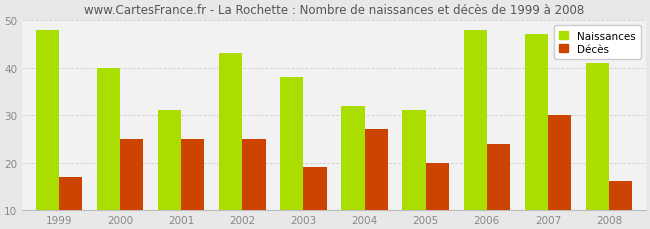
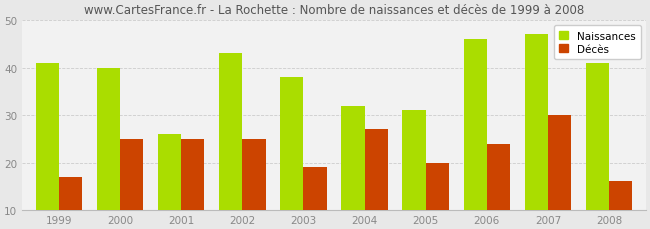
Naissances/1999: 48 -> 41
Naissances/2001: 31 -> 26
Naissances/2006: 48 -> 46
